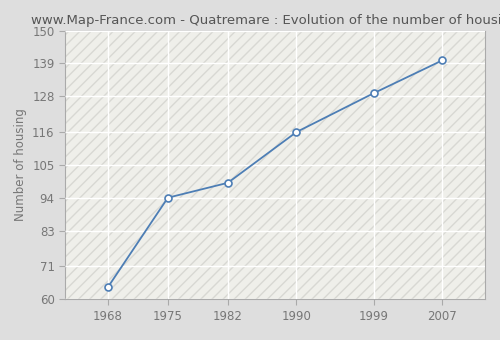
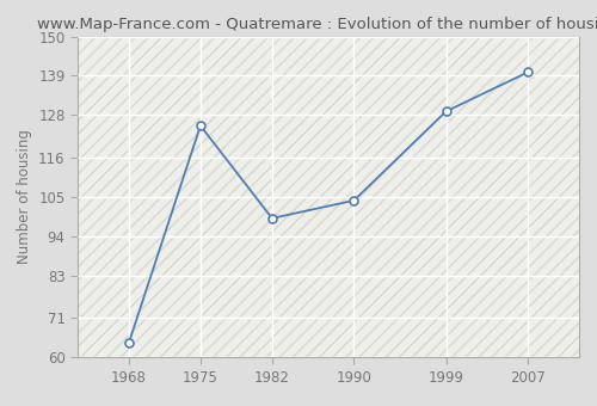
1975: 94 -> 125
1990: 116 -> 104
